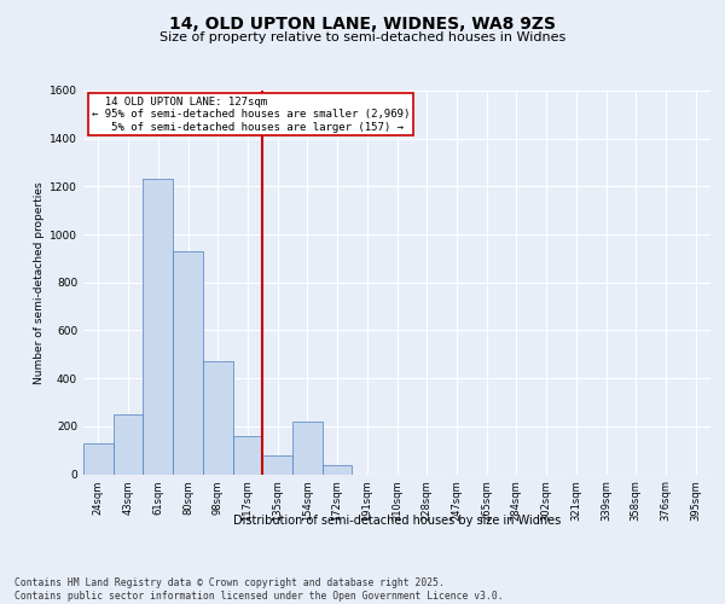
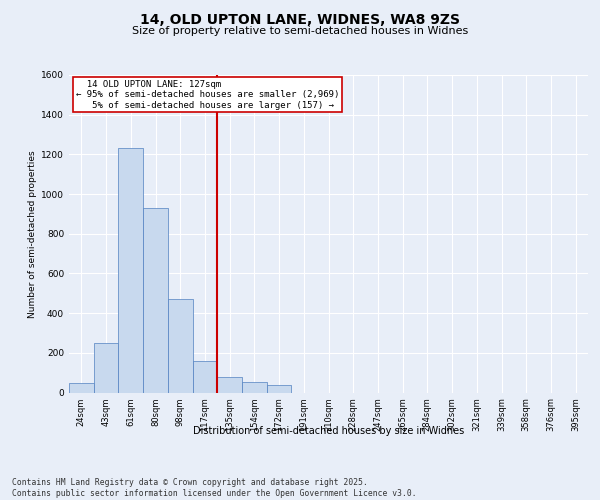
24sqm: 130 -> 50
154sqm: 220 -> 60
